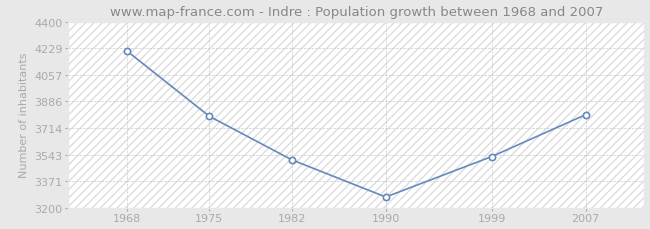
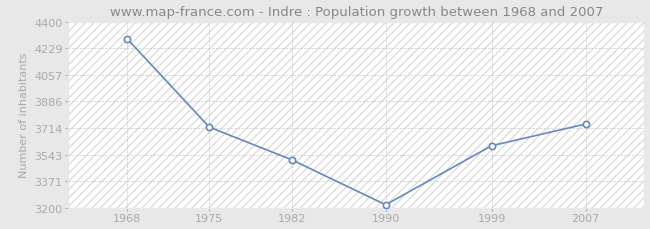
1968: 4210 -> 4290
1975: 3790 -> 3720
1990: 3270 -> 3220
1999: 3530 -> 3600
2007: 3800 -> 3740
